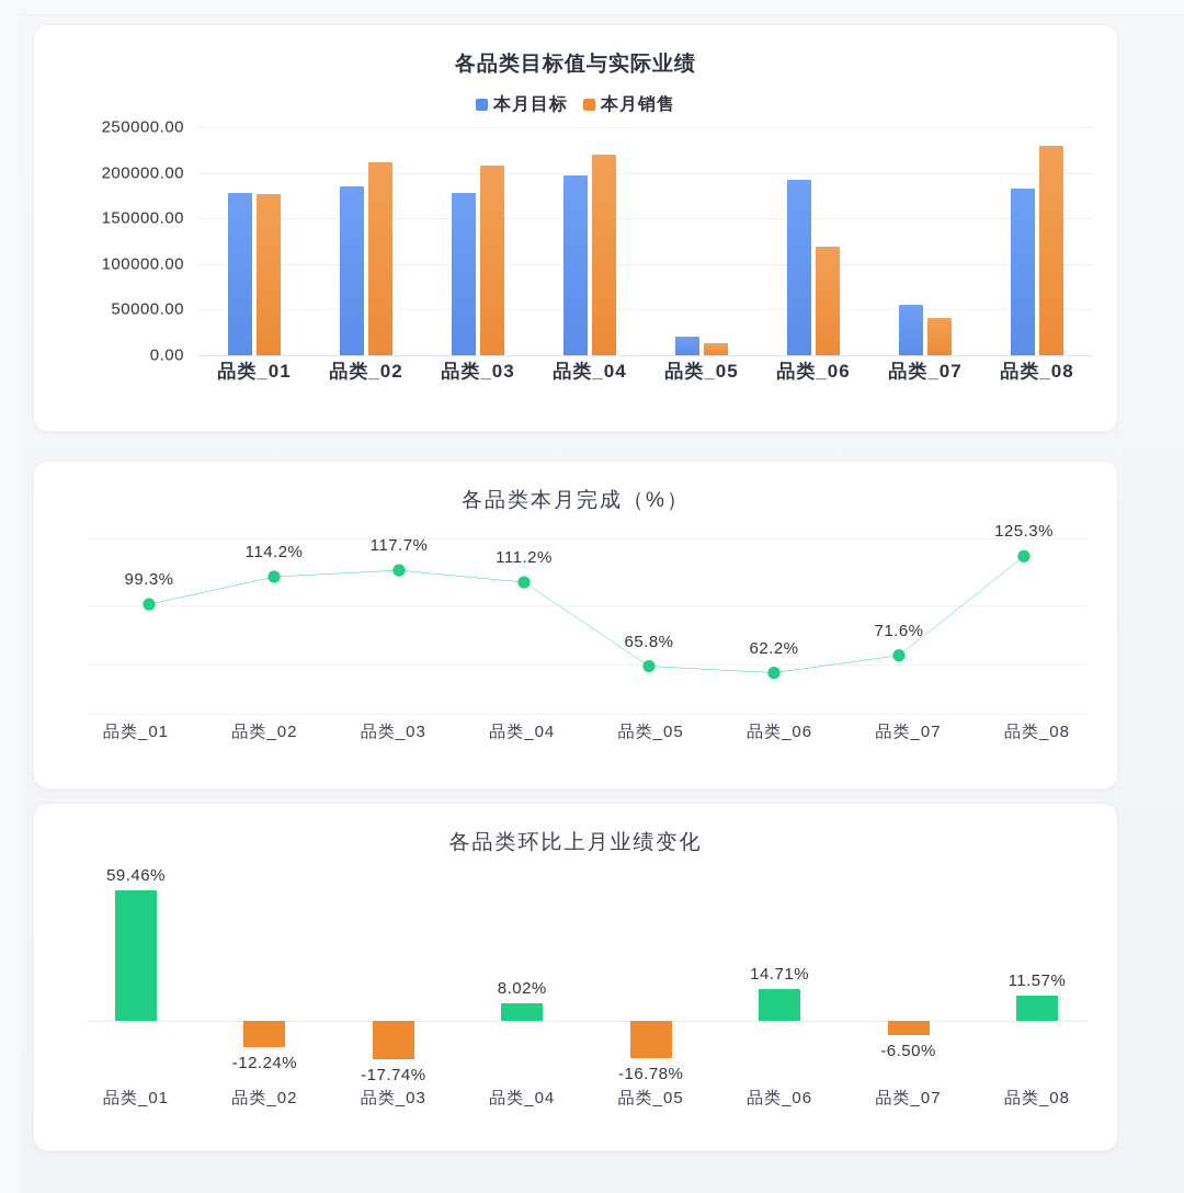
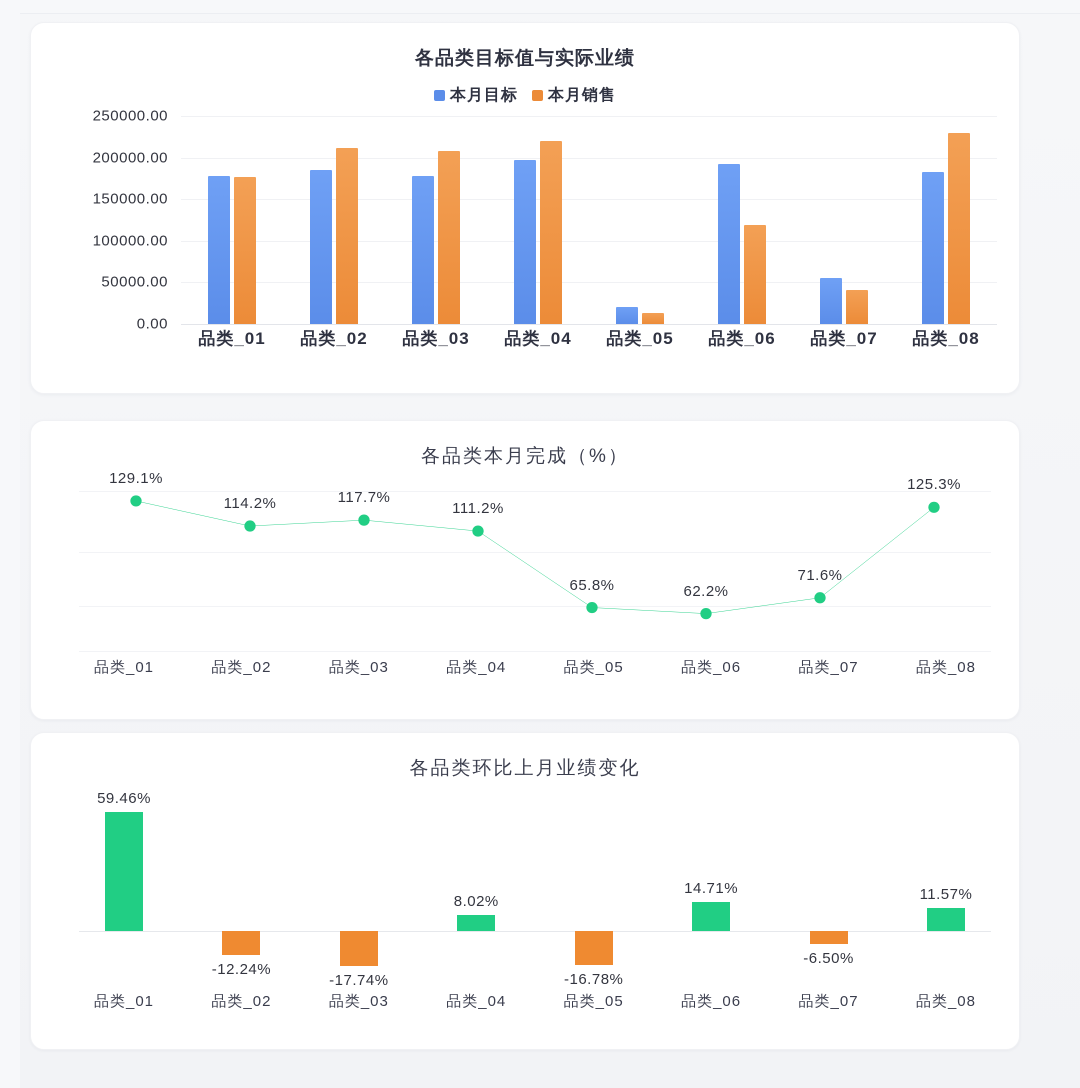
各品类本月完成（%）/品类_01: 99.3% -> 129.1%
